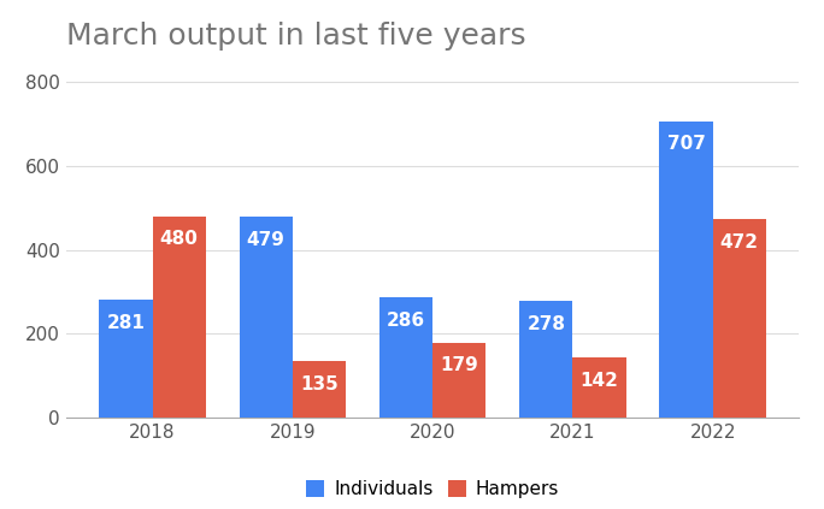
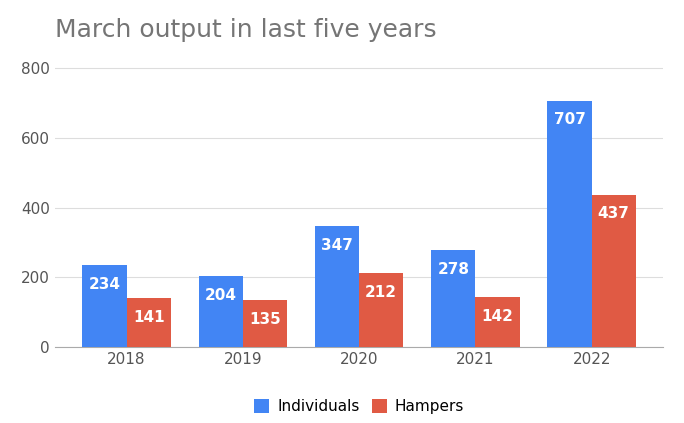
Individuals/2018: 281 -> 234
Hampers/2018: 480 -> 141
Individuals/2019: 479 -> 204
Individuals/2020: 286 -> 347
Hampers/2020: 179 -> 212
Hampers/2022: 472 -> 437
